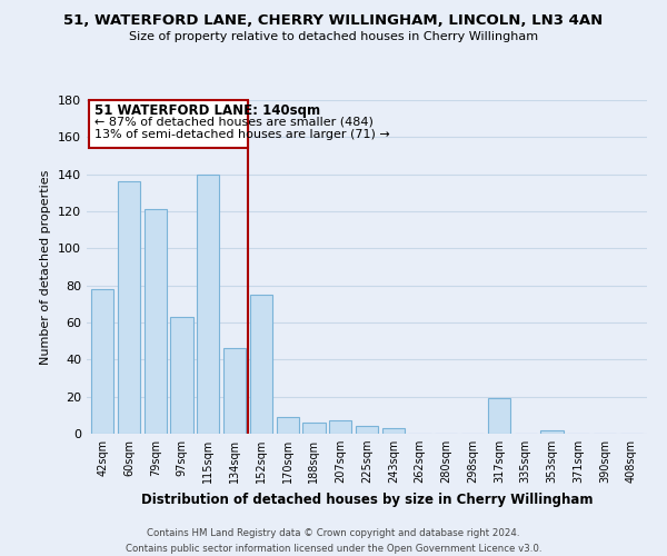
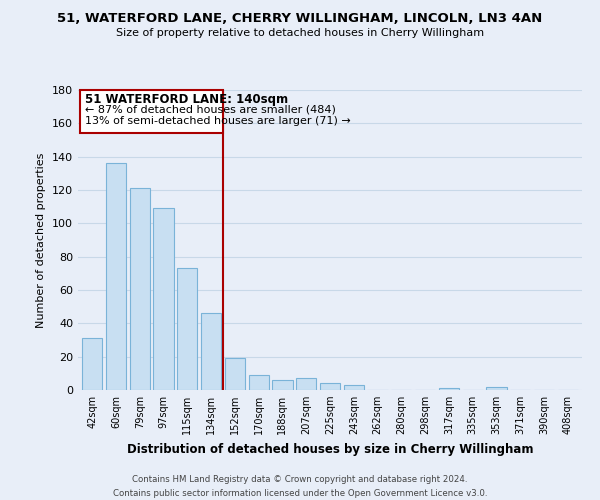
42sqm: 78 -> 31
97sqm: 63 -> 109
115sqm: 140 -> 73
152sqm: 75 -> 19
317sqm: 19 -> 1
